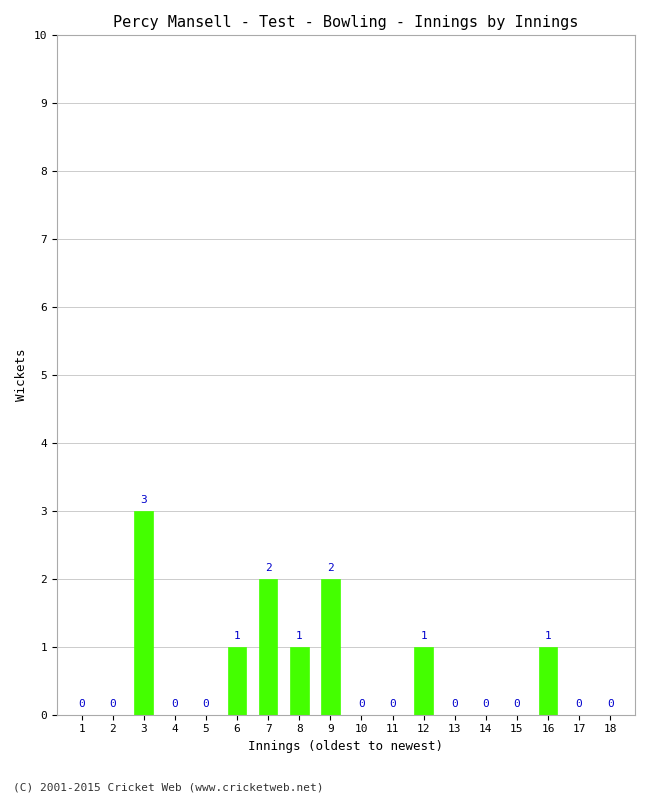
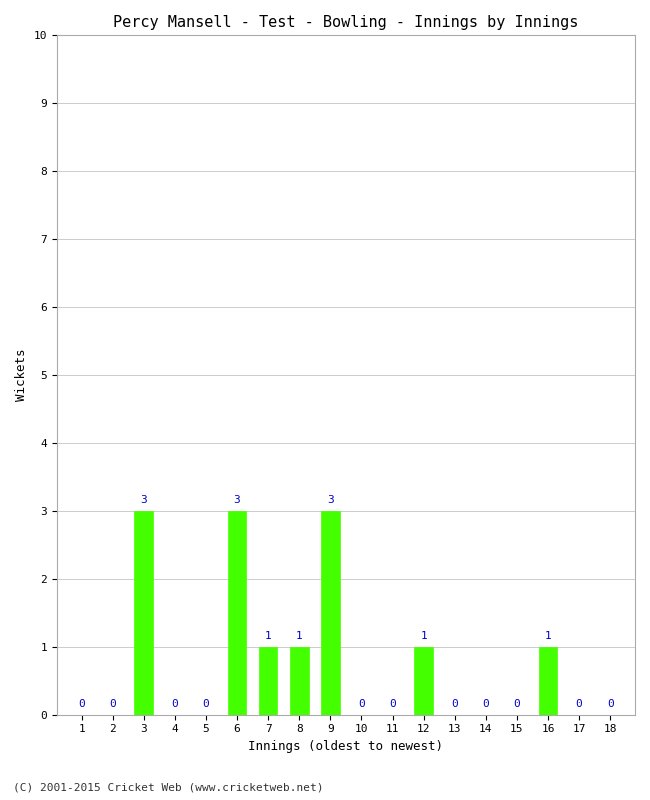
6: 1 -> 3
7: 2 -> 1
9: 2 -> 3
